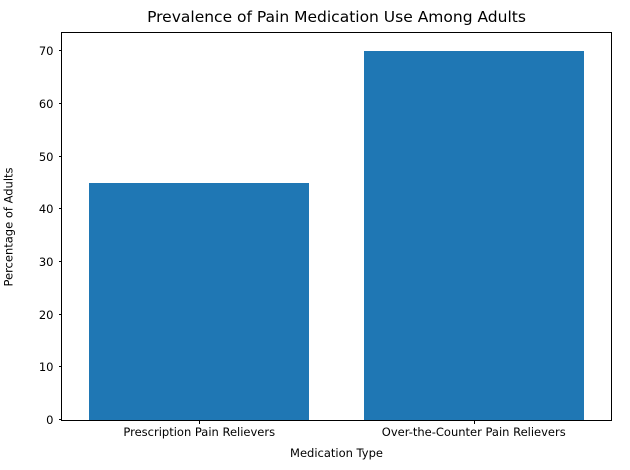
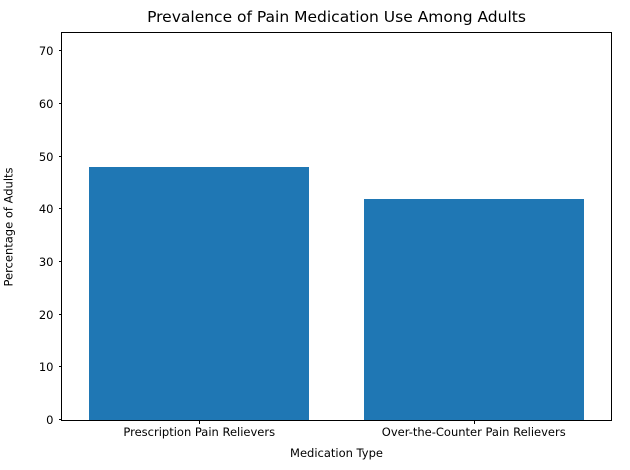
Prescription Pain Relievers: 45 -> 48
Over-the-Counter Pain Relievers: 70 -> 42
